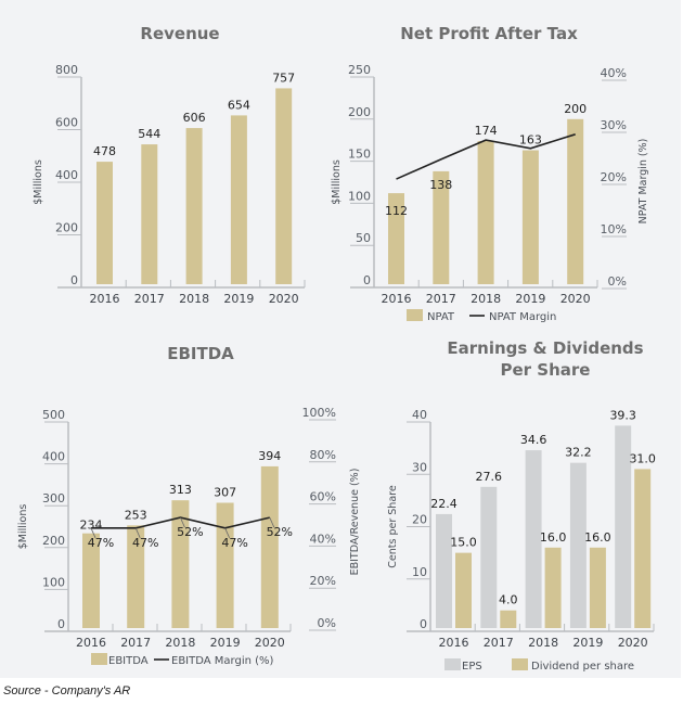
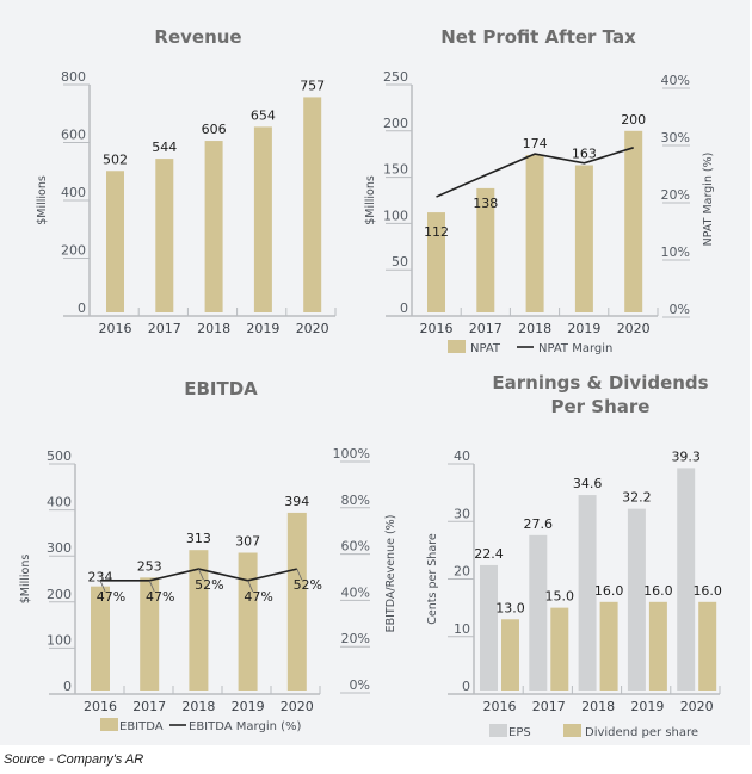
Revenue/2016: 478 -> 502
Earnings & Dividends/Dividend per share/2016: 15.0 -> 13.0
Earnings & Dividends/Dividend per share/2017: 4.0 -> 15.0
Earnings & Dividends/Dividend per share/2020: 31.0 -> 16.0
